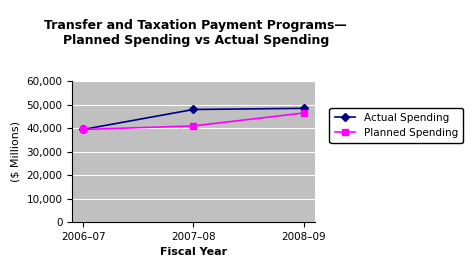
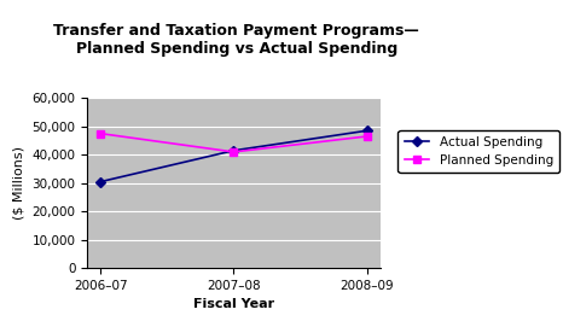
Actual Spending/2006–07: 39,500 -> 30,500
Planned Spending/2006–07: 39,500 -> 47,500
Actual Spending/2007–08: 48,000 -> 41,500
